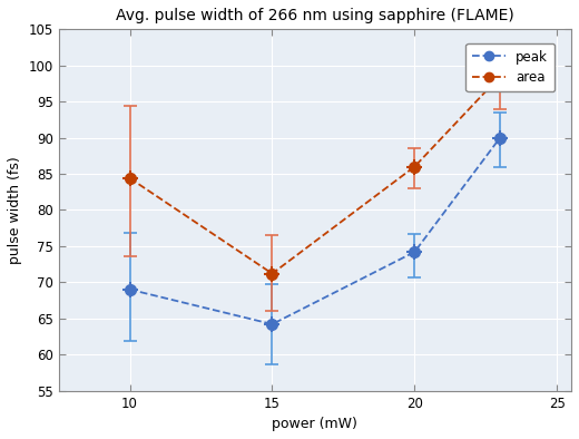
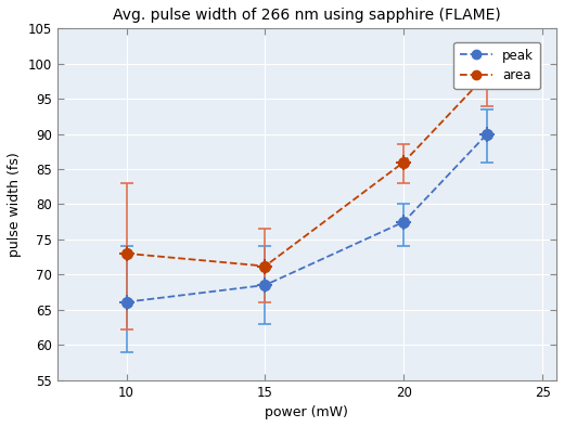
peak/10: 69.0 -> 66.1
area/10: 84.4 -> 73.0
peak/15: 64.2 -> 68.5
peak/20: 74.2 -> 77.5
